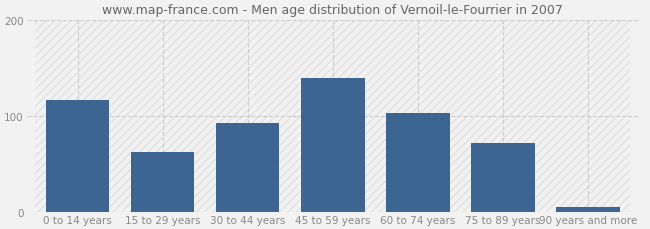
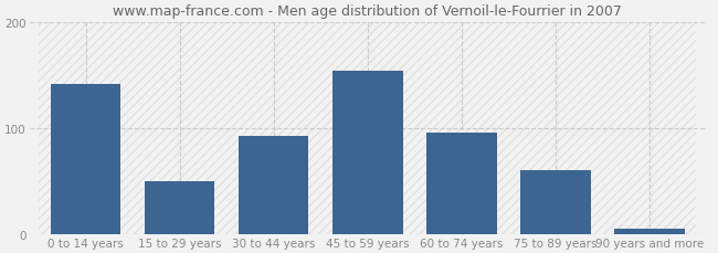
0 to 14 years: 117 -> 142
15 to 29 years: 63 -> 50
45 to 59 years: 140 -> 154
60 to 74 years: 103 -> 96
75 to 89 years: 72 -> 60
